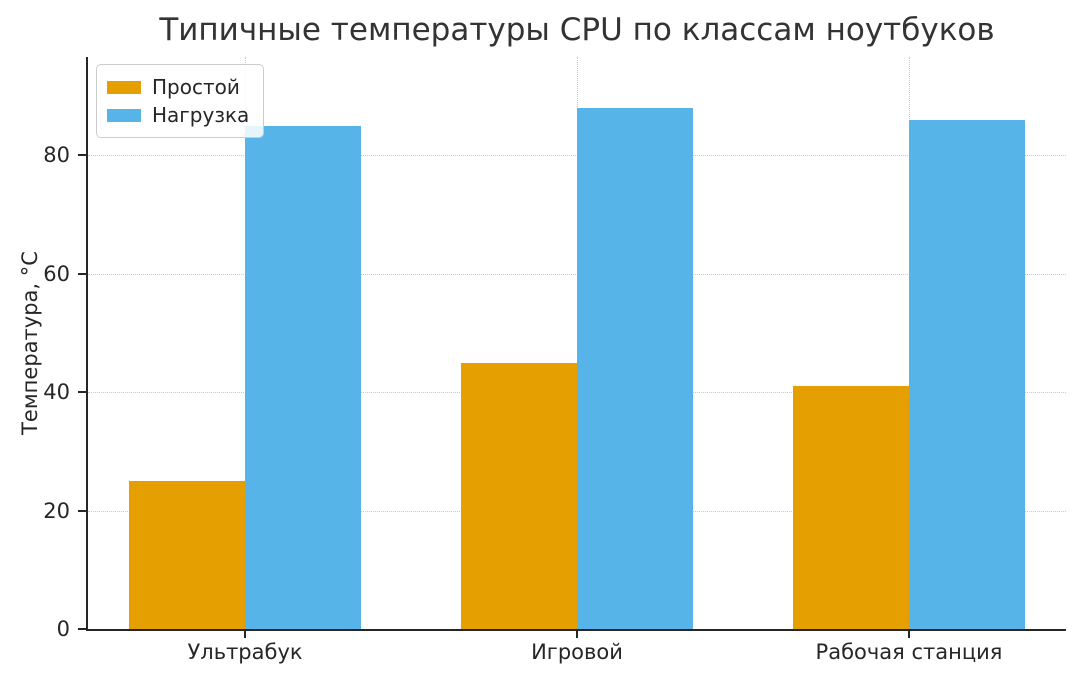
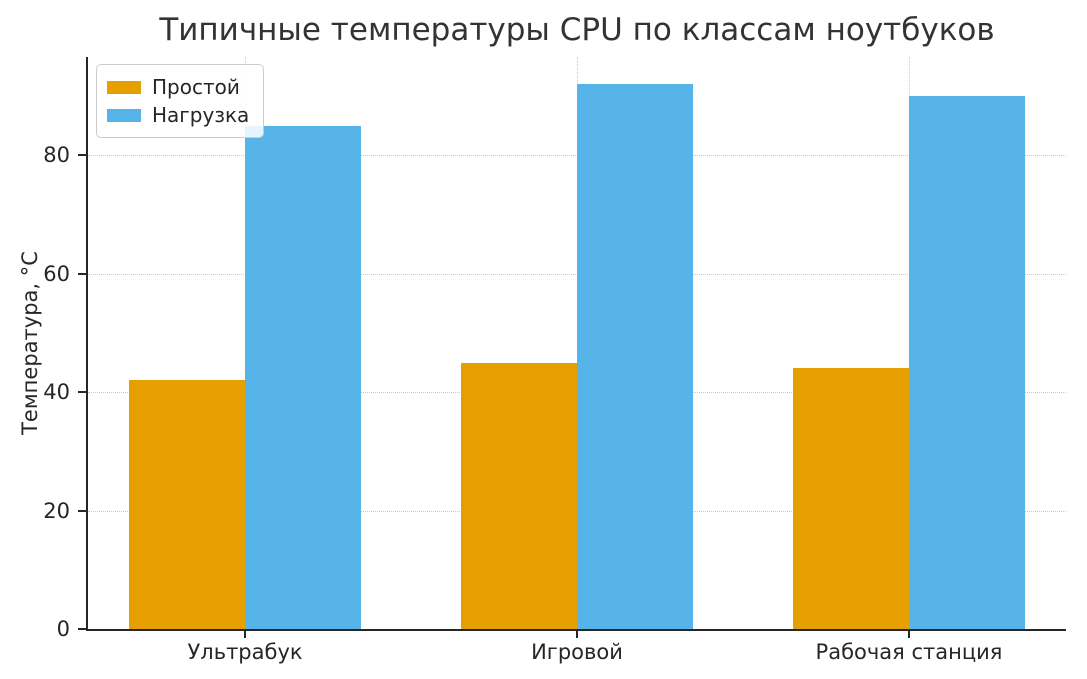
Простой/Ультрабук: 25 -> 42
Нагрузка/Игровой: 88 -> 92
Простой/Рабочая станция: 41 -> 44
Нагрузка/Рабочая станция: 86 -> 90
